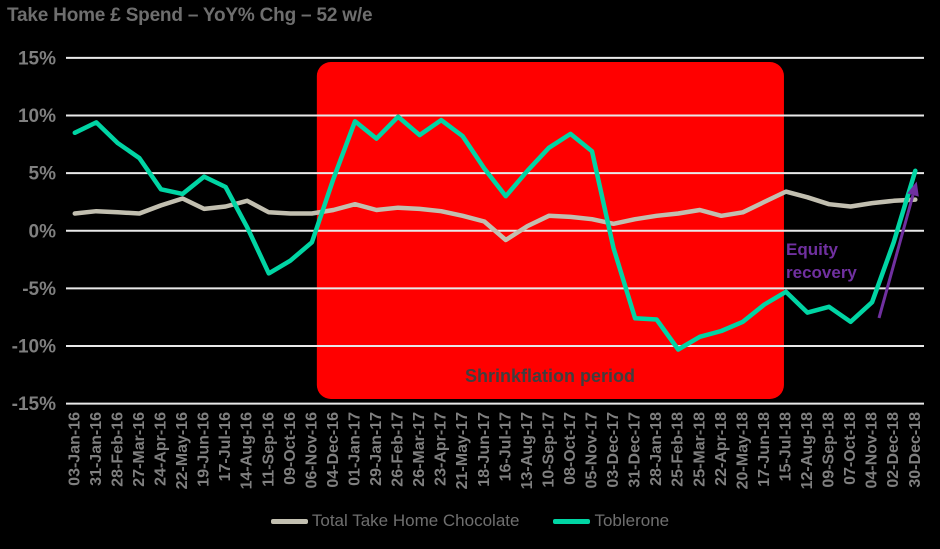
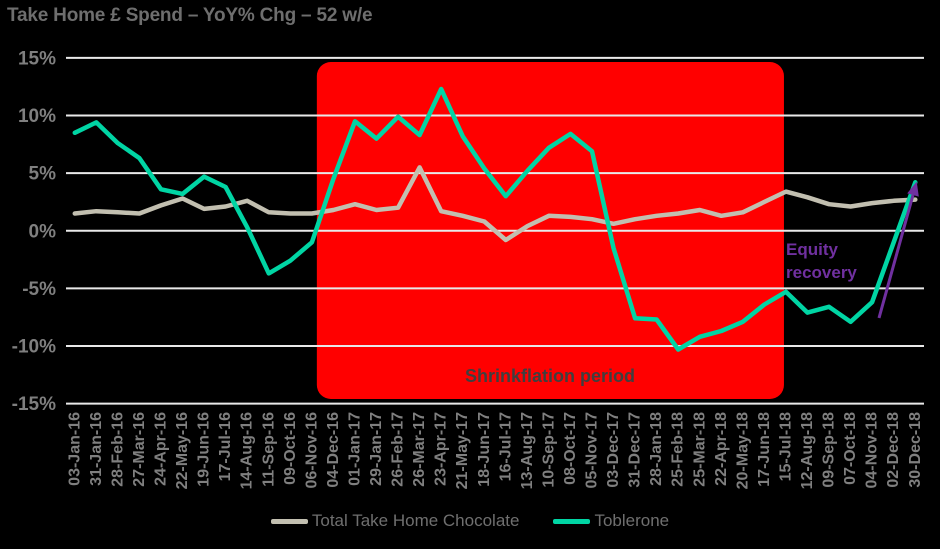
Total Take Home Chocolate/26-Mar-17: 1.9% -> 5.5%
Toblerone/23-Apr-17: 9.6% -> 12.3%
Toblerone/30-Dec-18: 5.2% -> 4.2%
